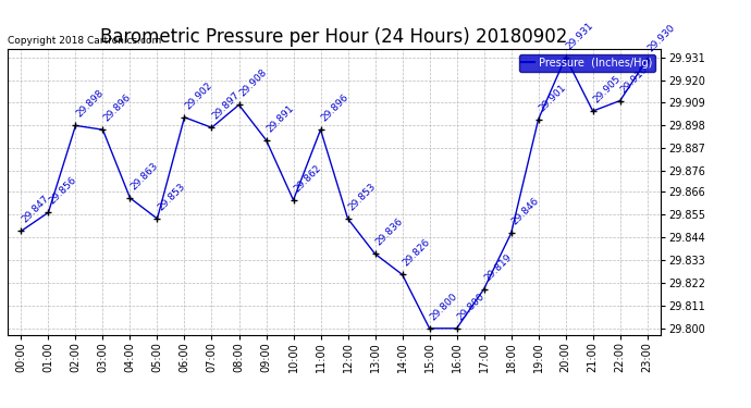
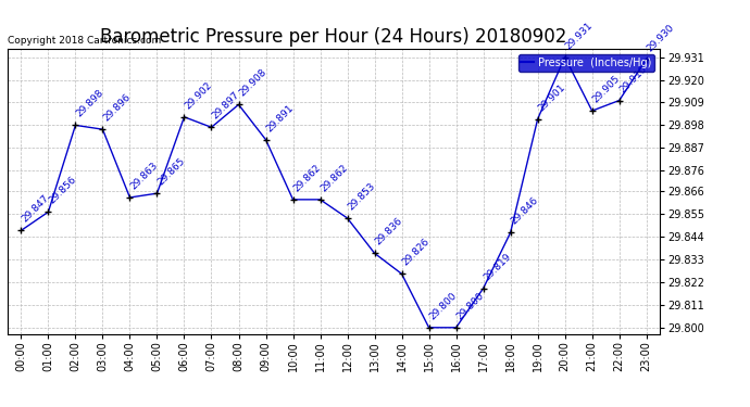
05:00: 29.853 -> 29.865
11:00: 29.896 -> 29.862
